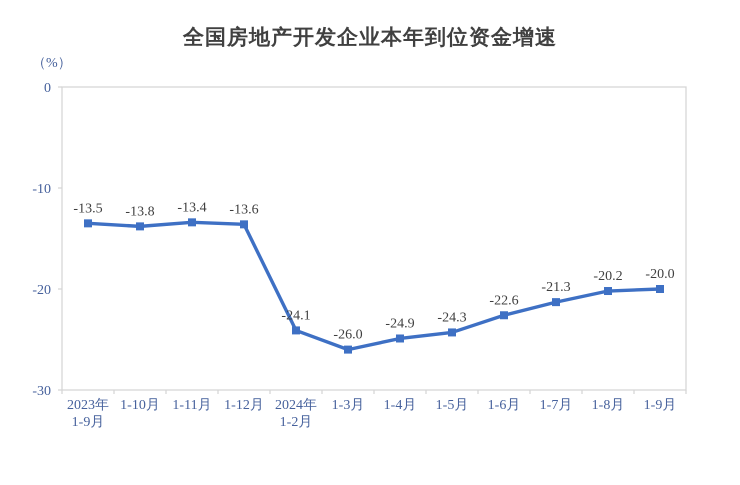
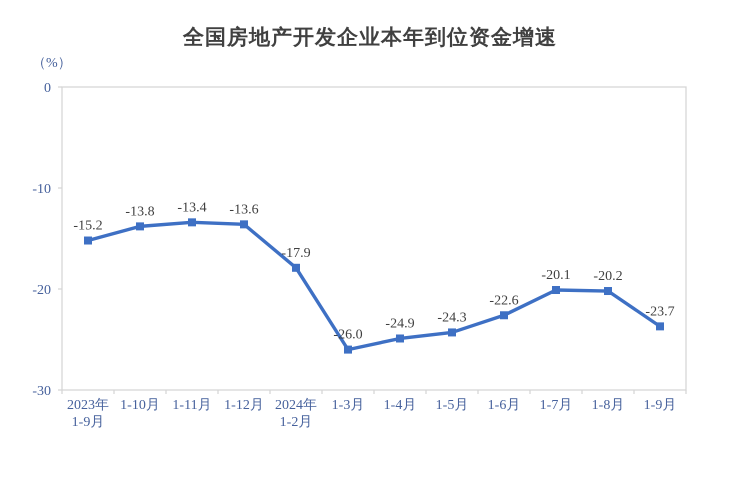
2023年 1-9月: -13.5 -> -15.2
2024年 1-2月: -24.1 -> -17.9
1-7月: -21.3 -> -20.1
1-9月: -20.0 -> -23.7
